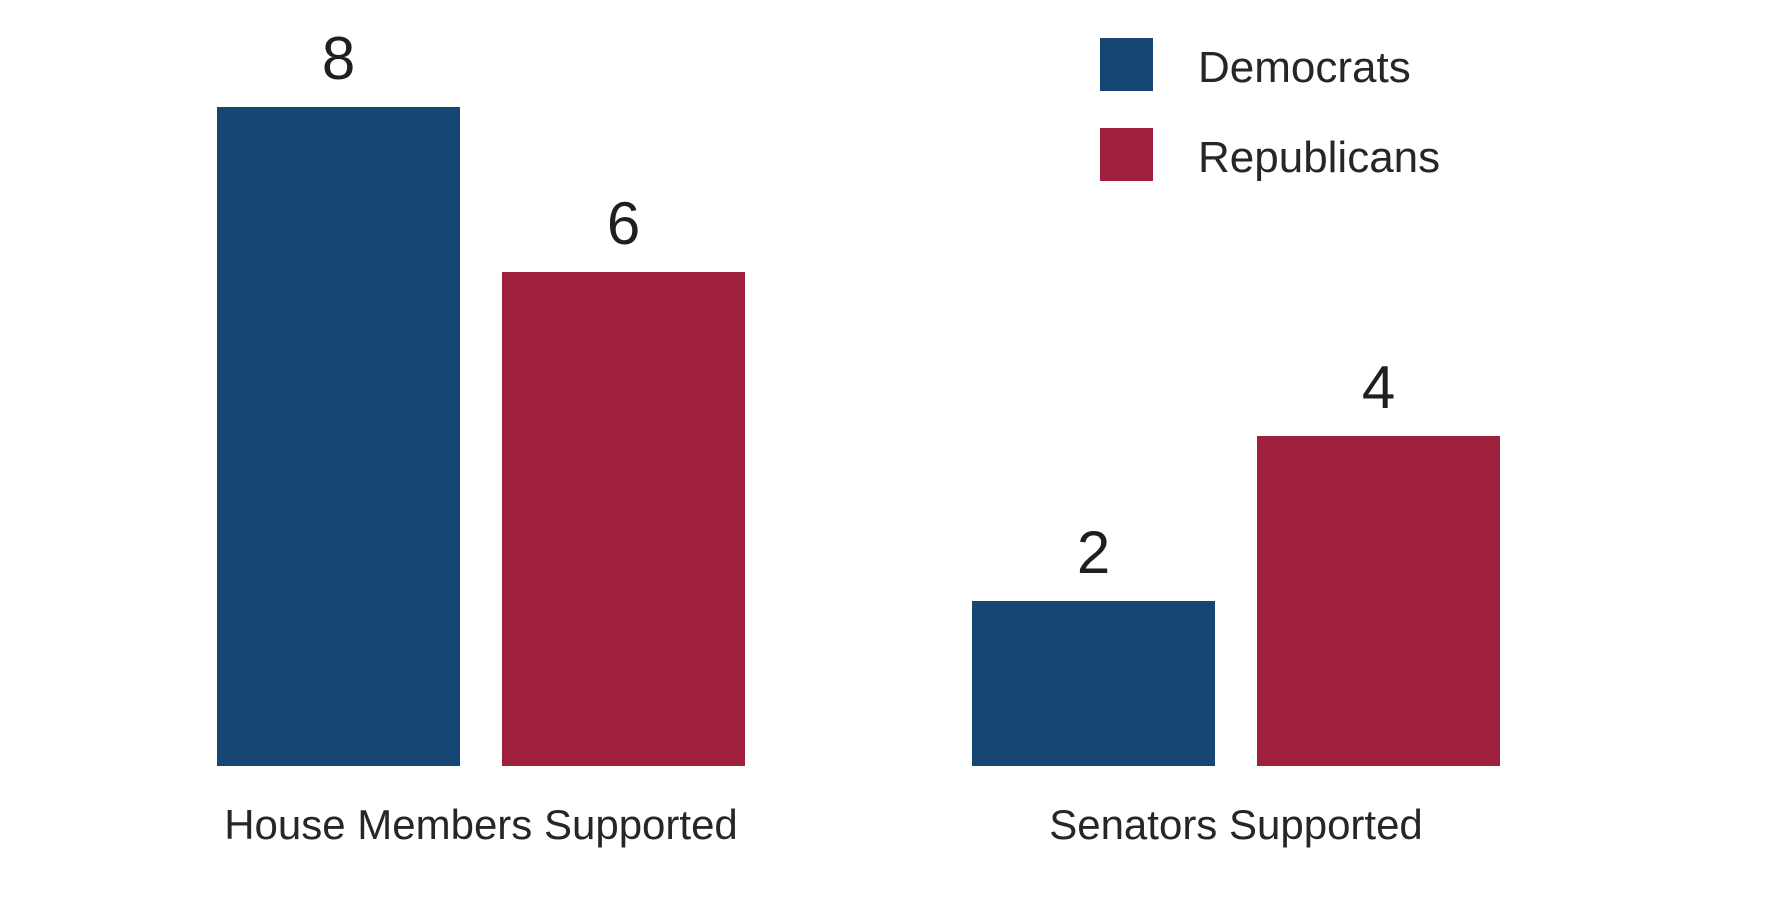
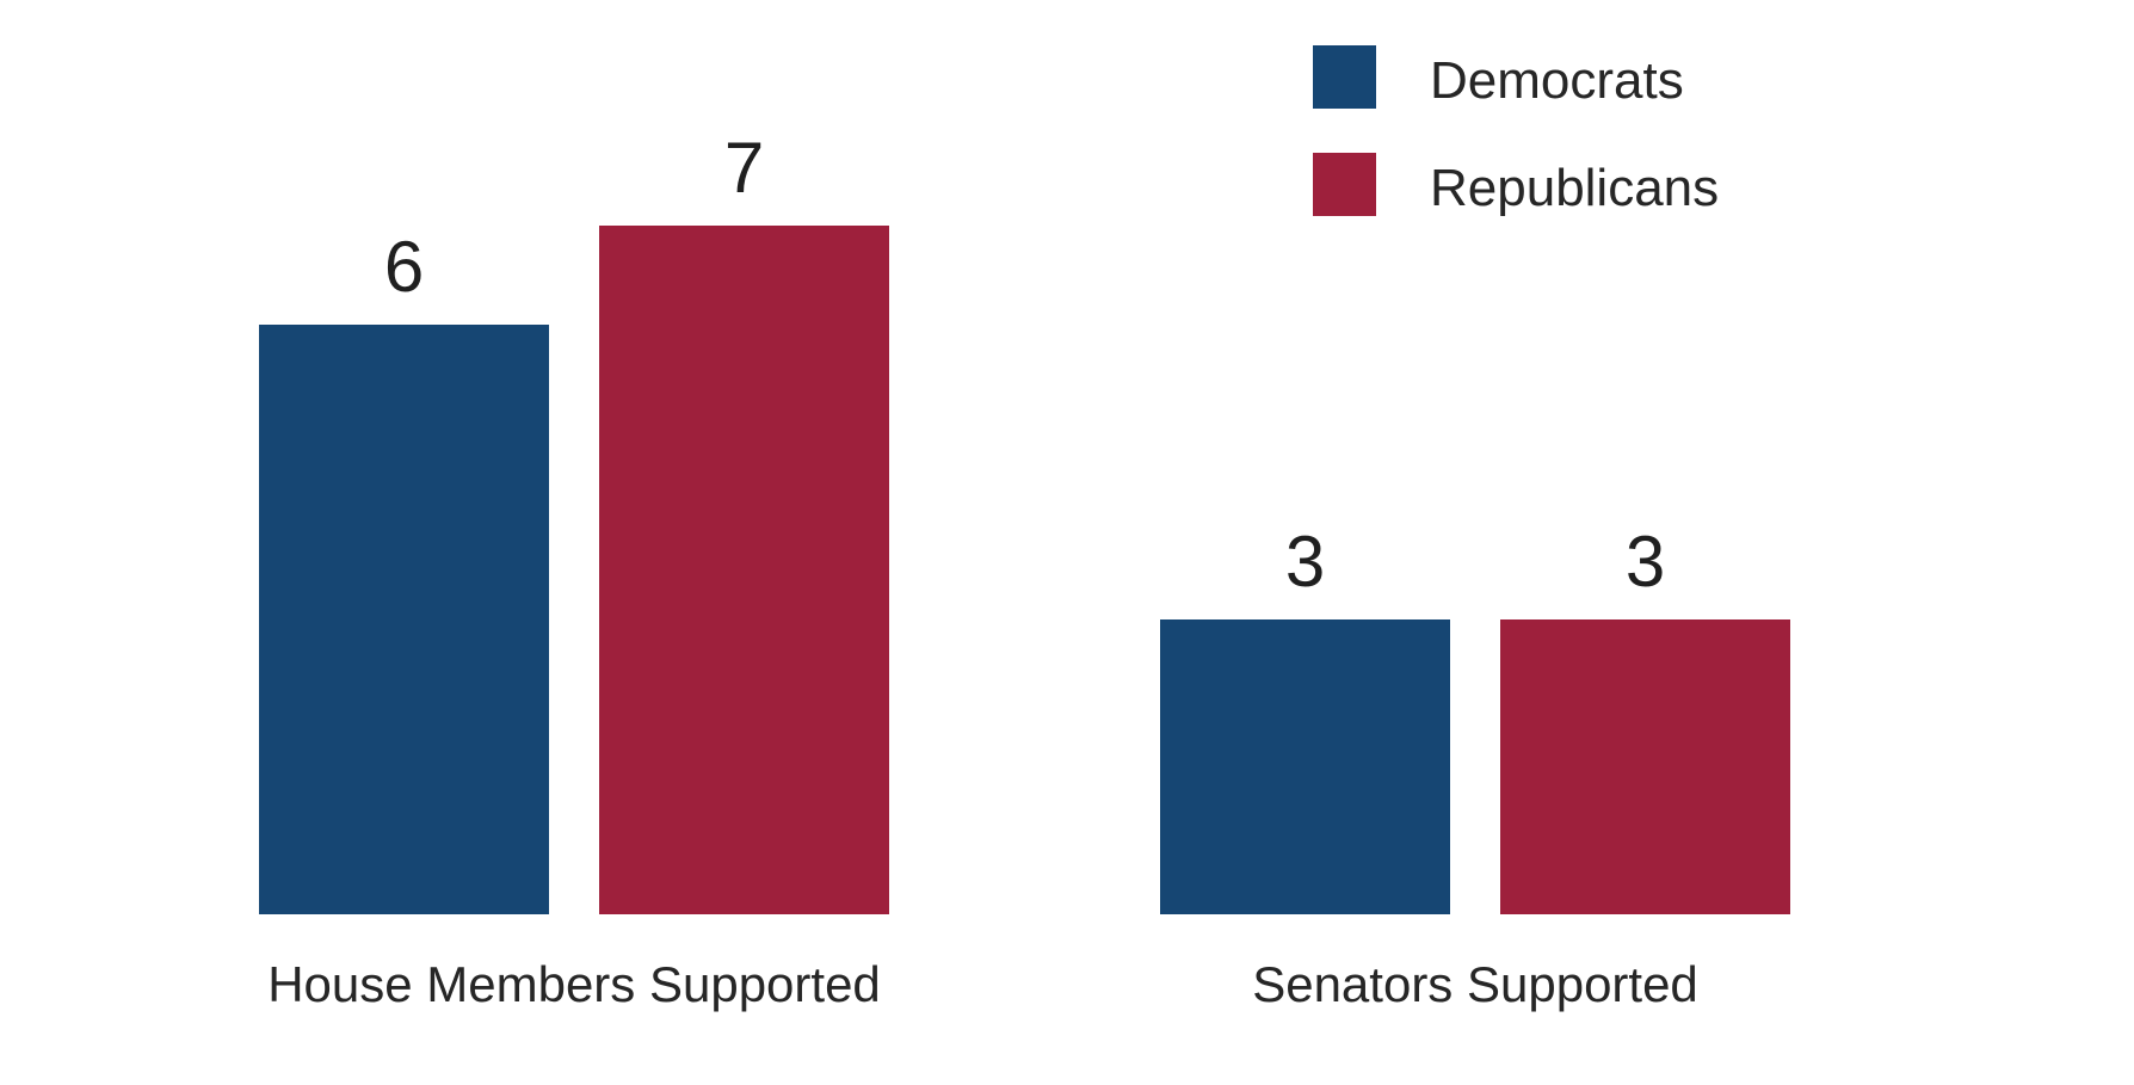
Democrats/House Members Supported: 8 -> 6
Republicans/House Members Supported: 6 -> 7
Democrats/Senators Supported: 2 -> 3
Republicans/Senators Supported: 4 -> 3
